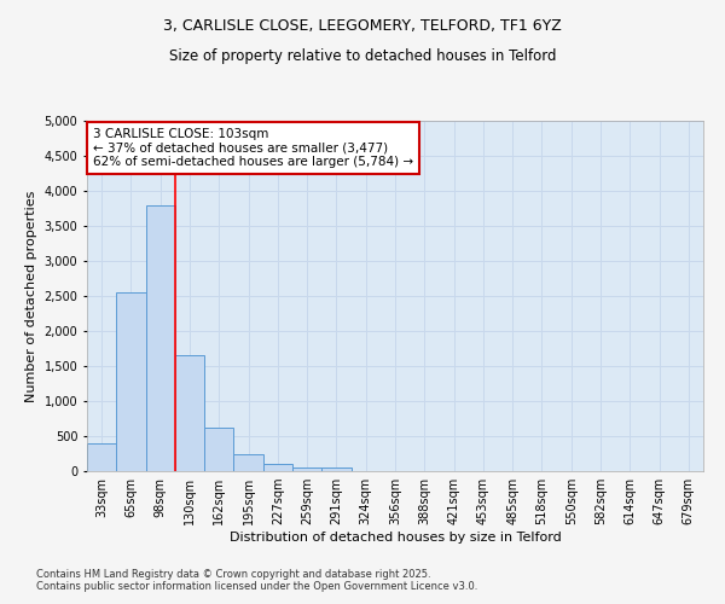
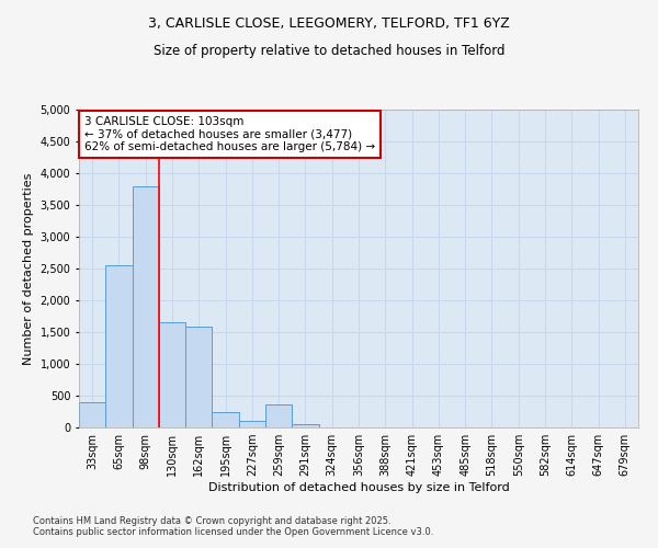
162sqm: 620 -> 1,580
259sqm: 50 -> 360
